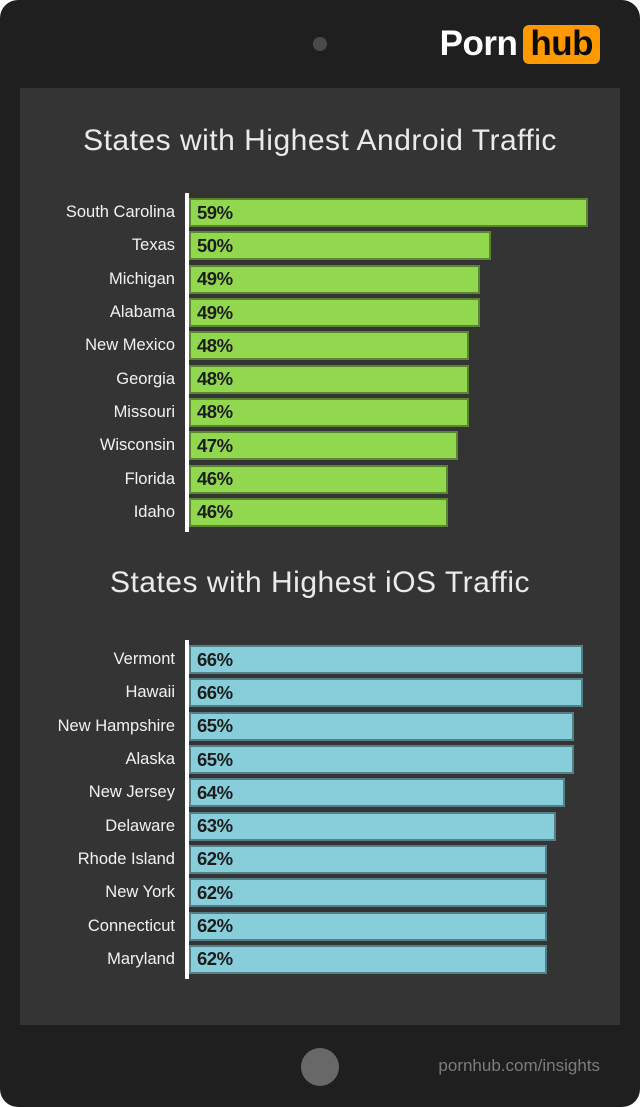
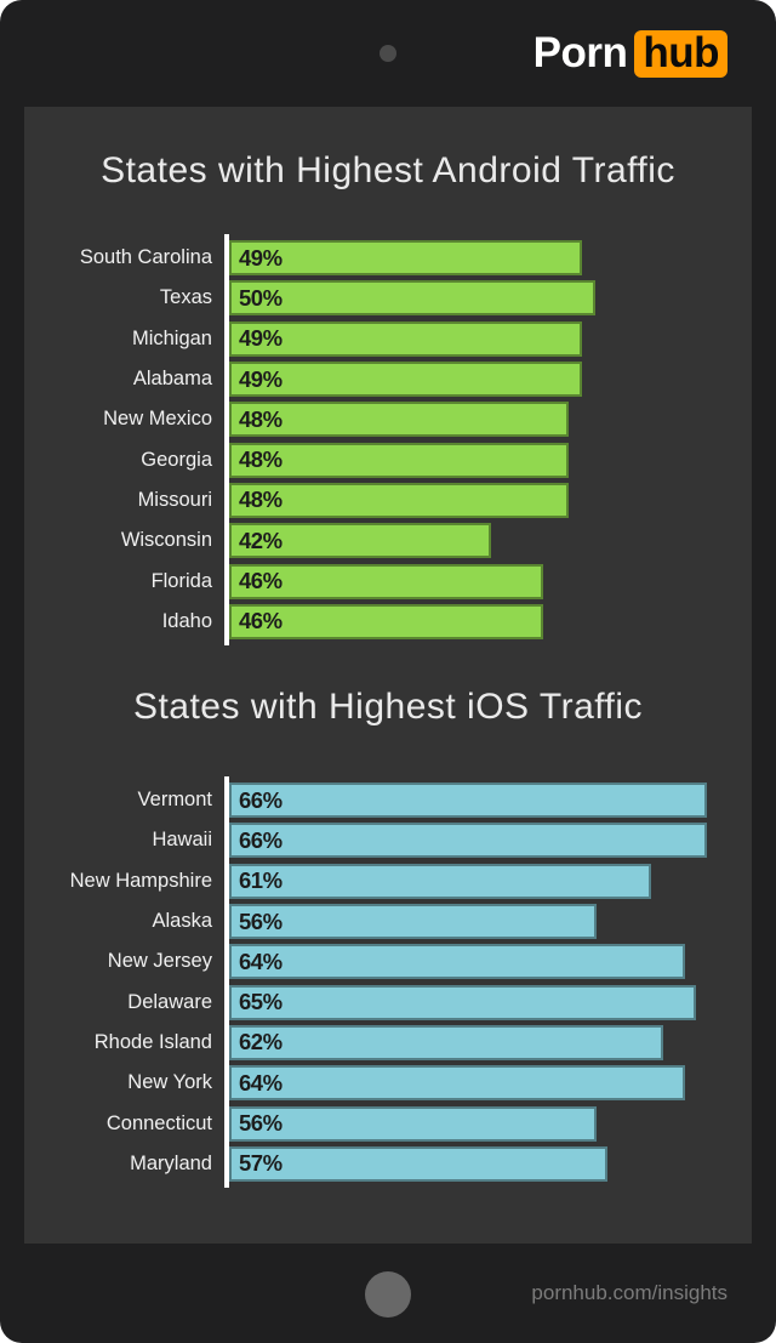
States with Highest Android Traffic/South Carolina: 59% -> 49%
States with Highest Android Traffic/Wisconsin: 47% -> 42%
States with Highest iOS Traffic/New Hampshire: 65% -> 61%
States with Highest iOS Traffic/Alaska: 65% -> 56%
States with Highest iOS Traffic/Delaware: 63% -> 65%
States with Highest iOS Traffic/New York: 62% -> 64%
States with Highest iOS Traffic/Connecticut: 62% -> 56%
States with Highest iOS Traffic/Maryland: 62% -> 57%
